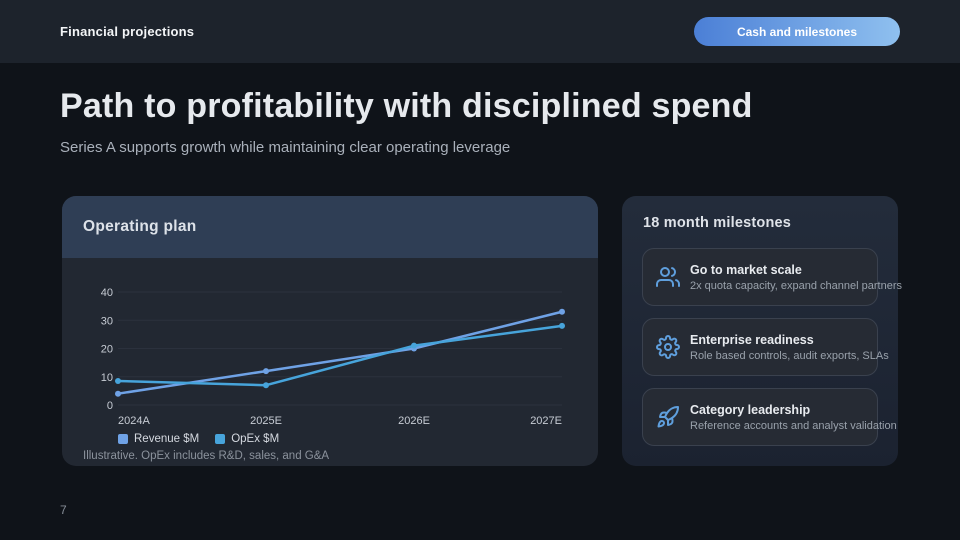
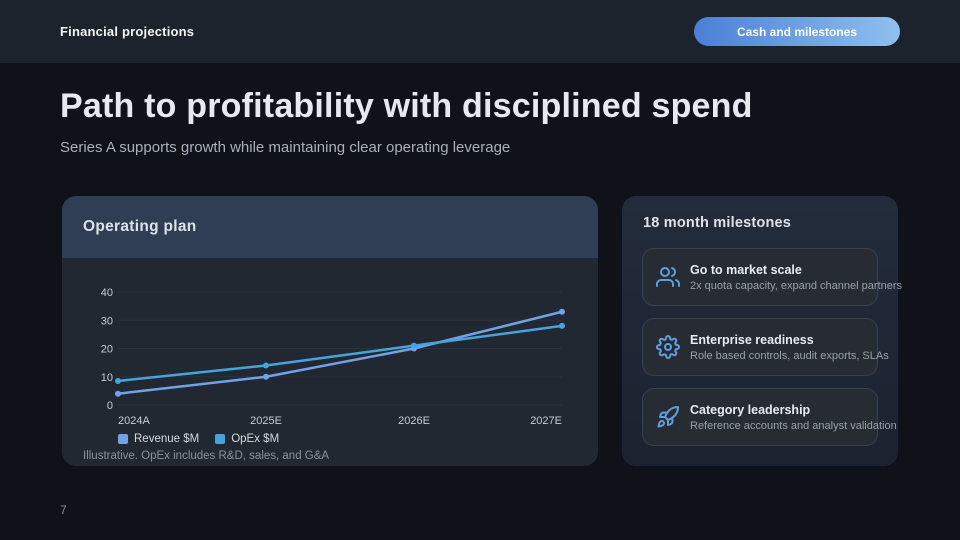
Revenue $M/2025E: 12 -> 10
OpEx $M/2025E: 7 -> 14
